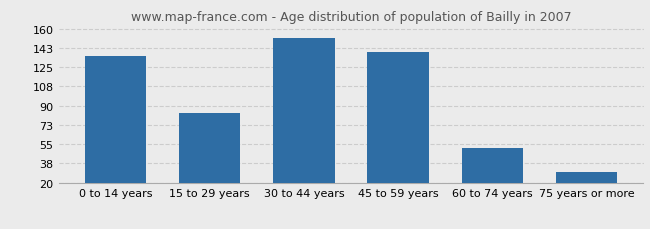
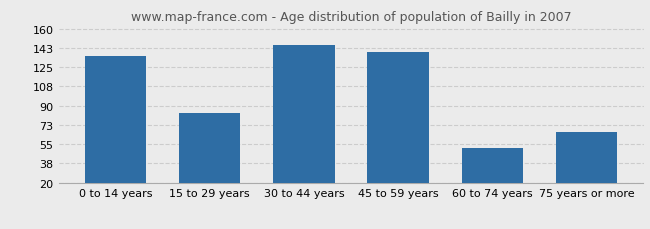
30 to 44 years: 152 -> 145
75 years or more: 30 -> 66
